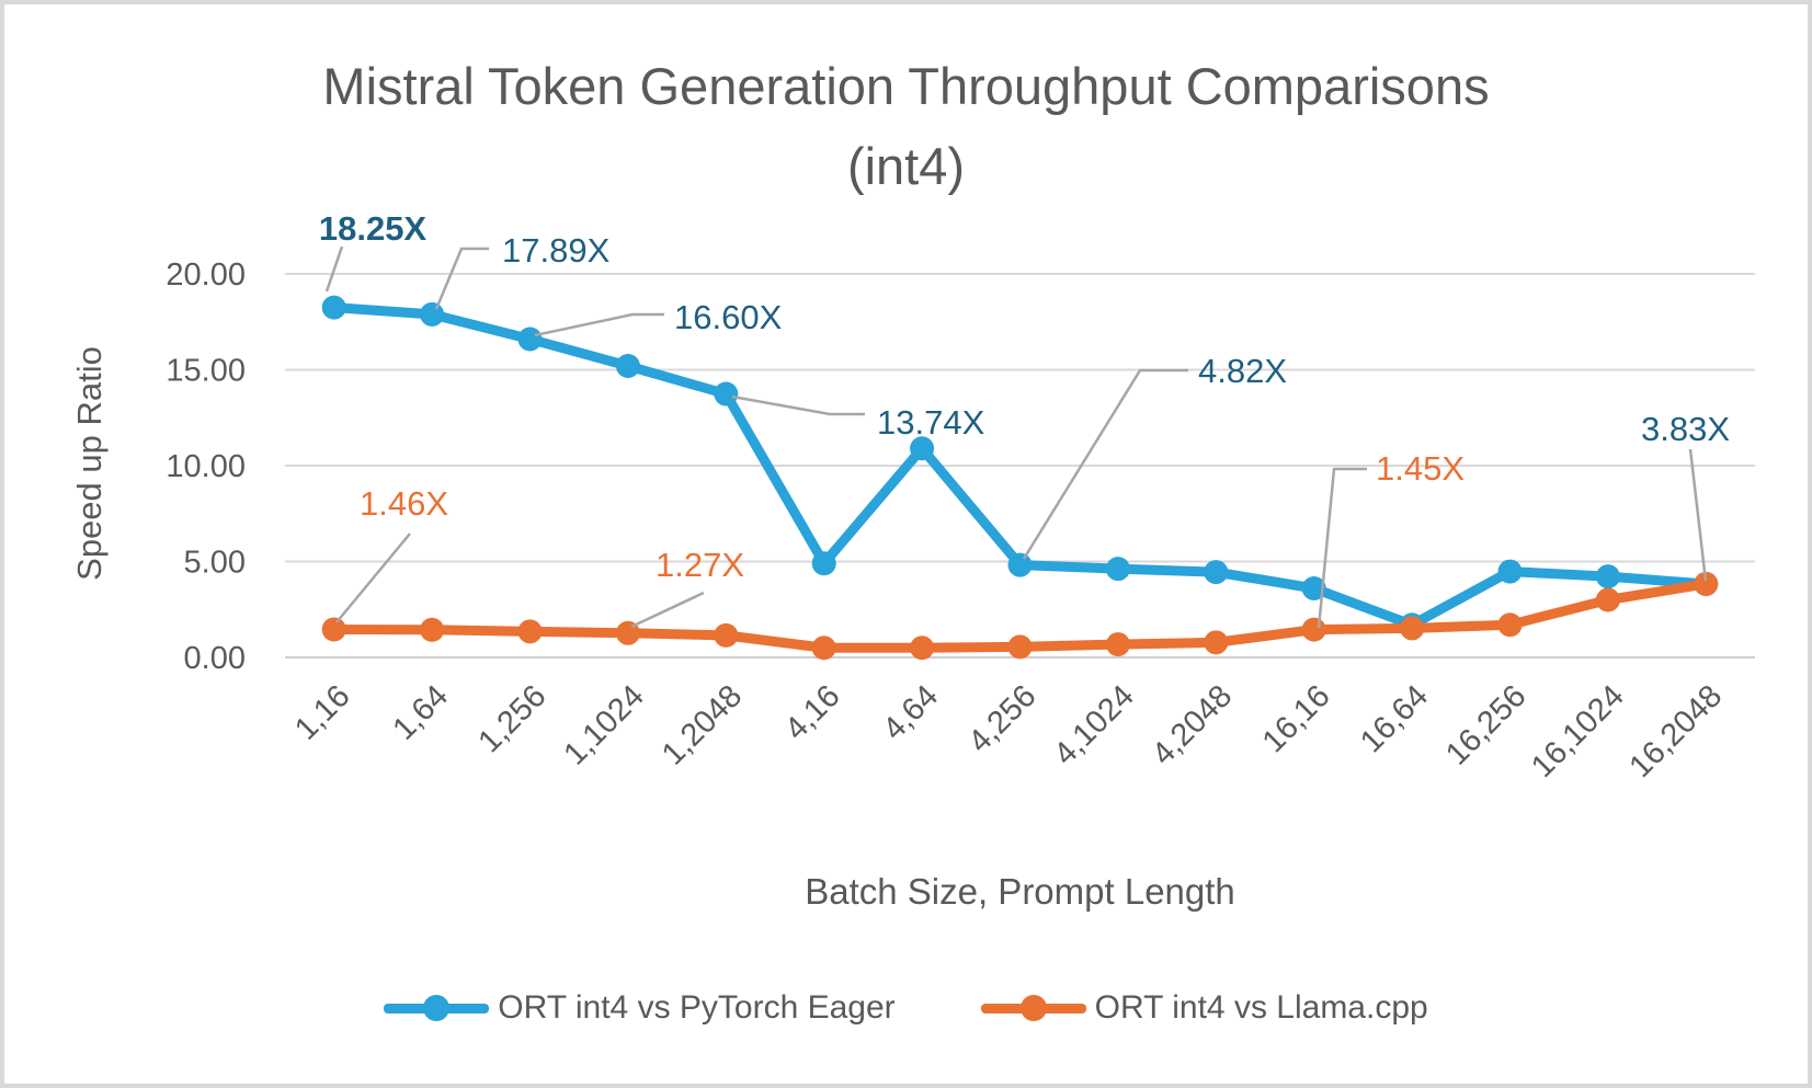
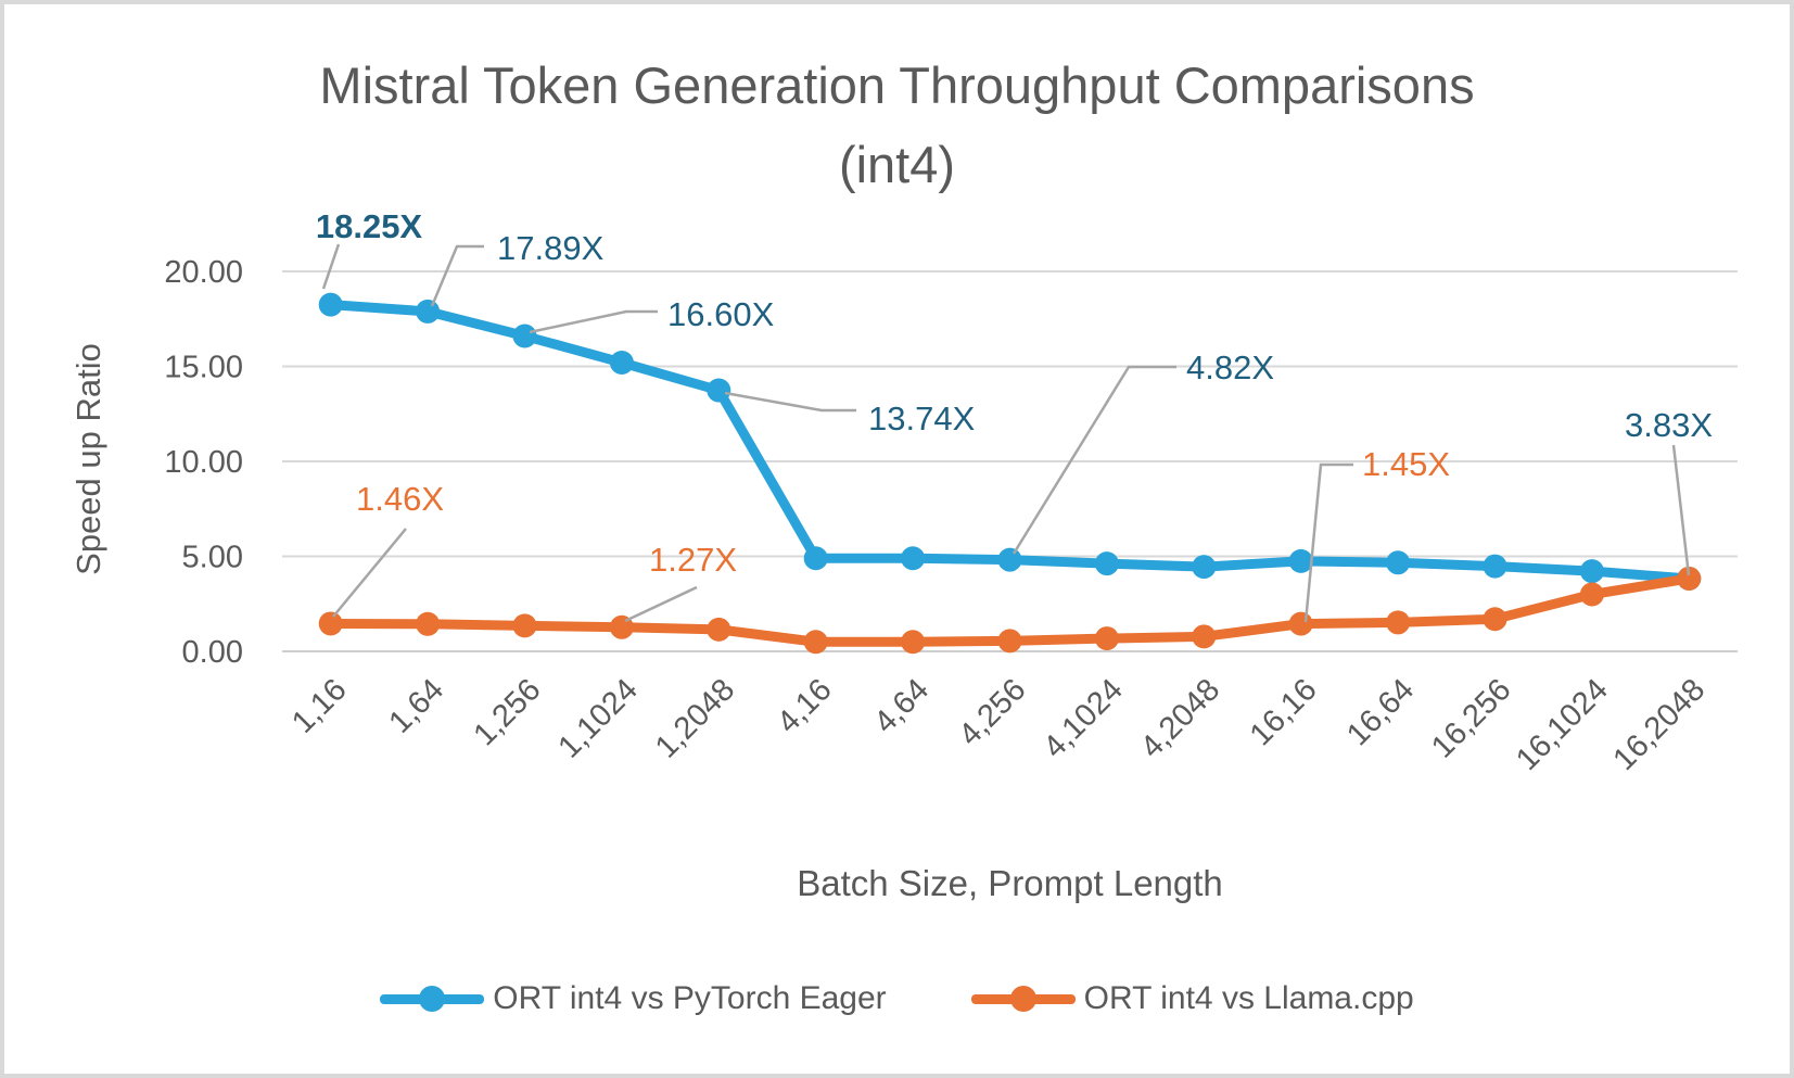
ORT int4 vs PyTorch Eager/4,64: 10.9 -> 4.9
ORT int4 vs PyTorch Eager/16,16: 3.6 -> 4.8
ORT int4 vs PyTorch Eager/16,64: 1.7 -> 4.7
